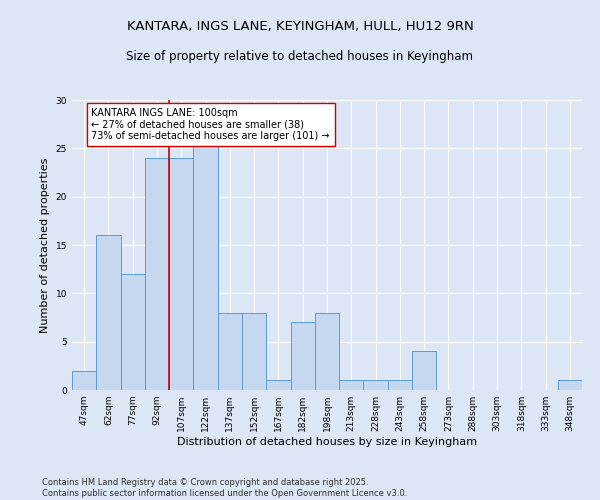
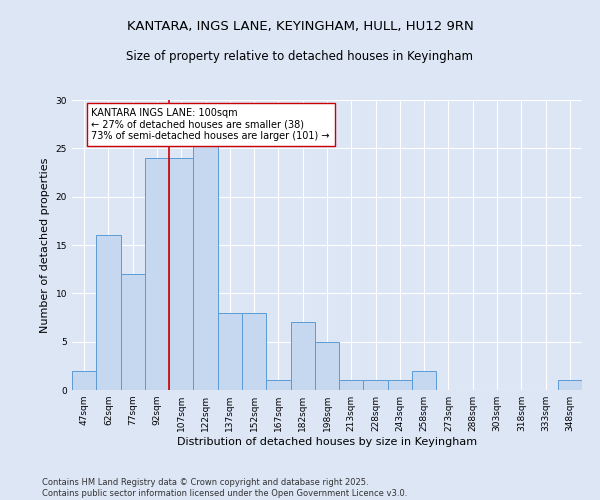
198sqm: 8 -> 5
258sqm: 4 -> 2
